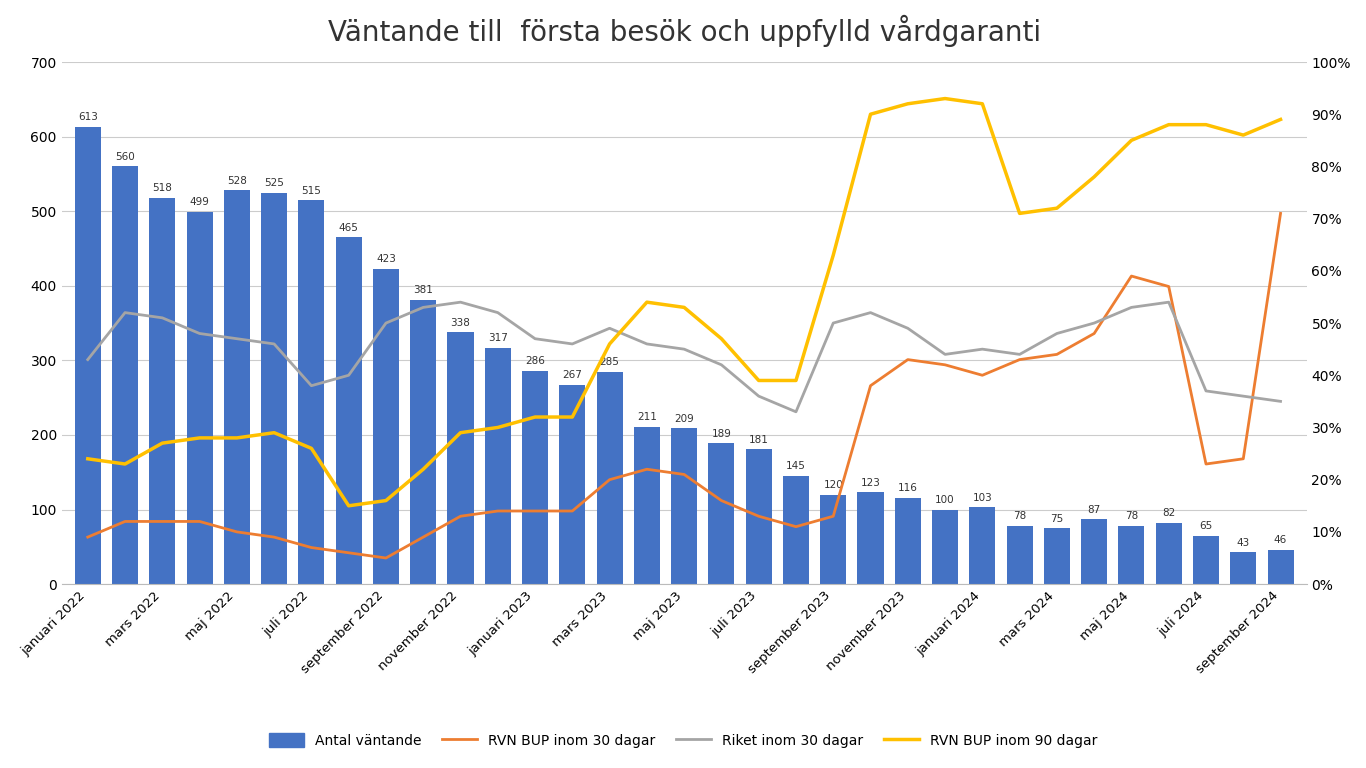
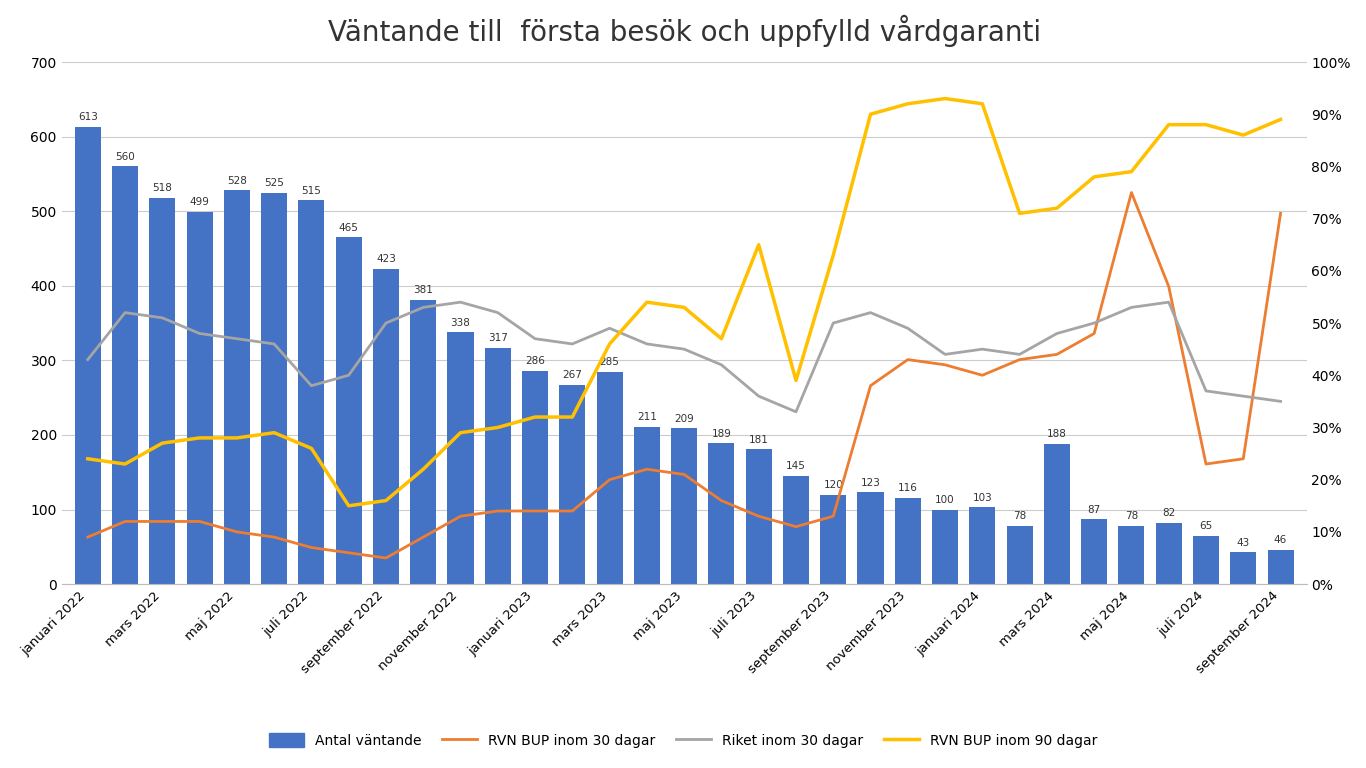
RVN BUP inom 90 dagar/juli 2023: 39% -> 65%
Antal väntande/mars 2024: 75 -> 188
RVN BUP inom 30 dagar/maj 2024: 59% -> 75%
RVN BUP inom 90 dagar/maj 2024: 85% -> 79%
